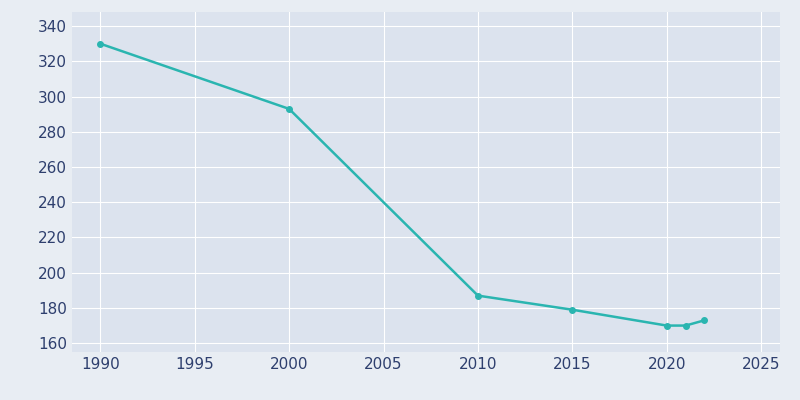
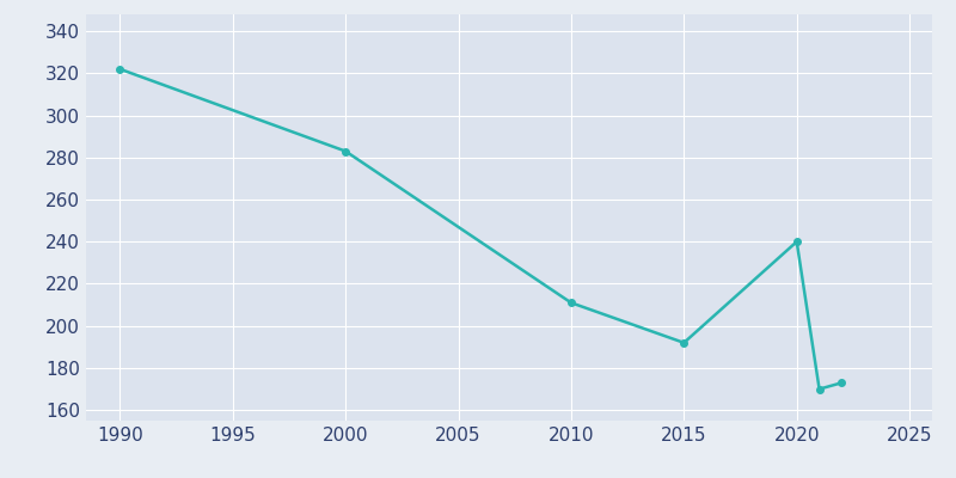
1990: 330 -> 322
2000: 293 -> 283
2010: 187 -> 211
2015: 179 -> 192
2020: 170 -> 240
